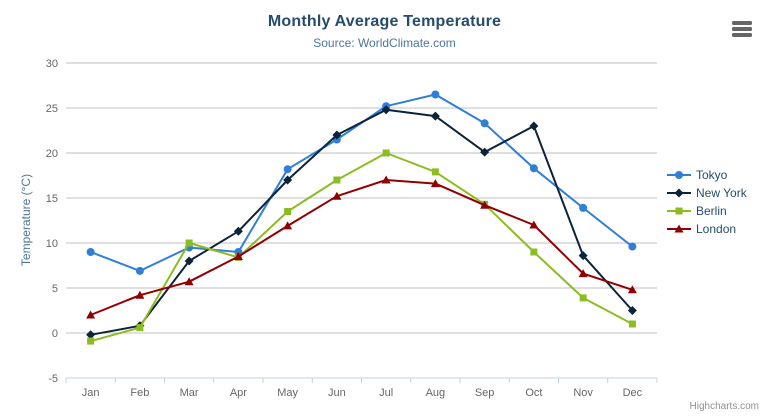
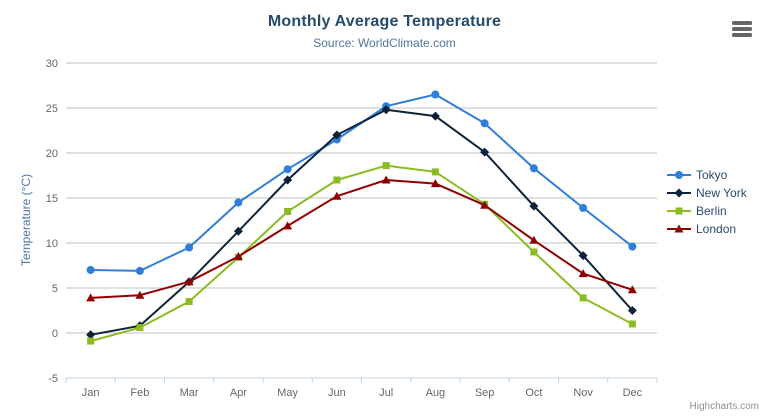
Tokyo/Jan: 9 -> 7
London/Jan: 2 -> 4
New York/Mar: 8 -> 6
Berlin/Mar: 10 -> 4
Tokyo/Apr: 9 -> 14
Berlin/Jul: 20 -> 19
New York/Oct: 23 -> 14
London/Oct: 12 -> 10
